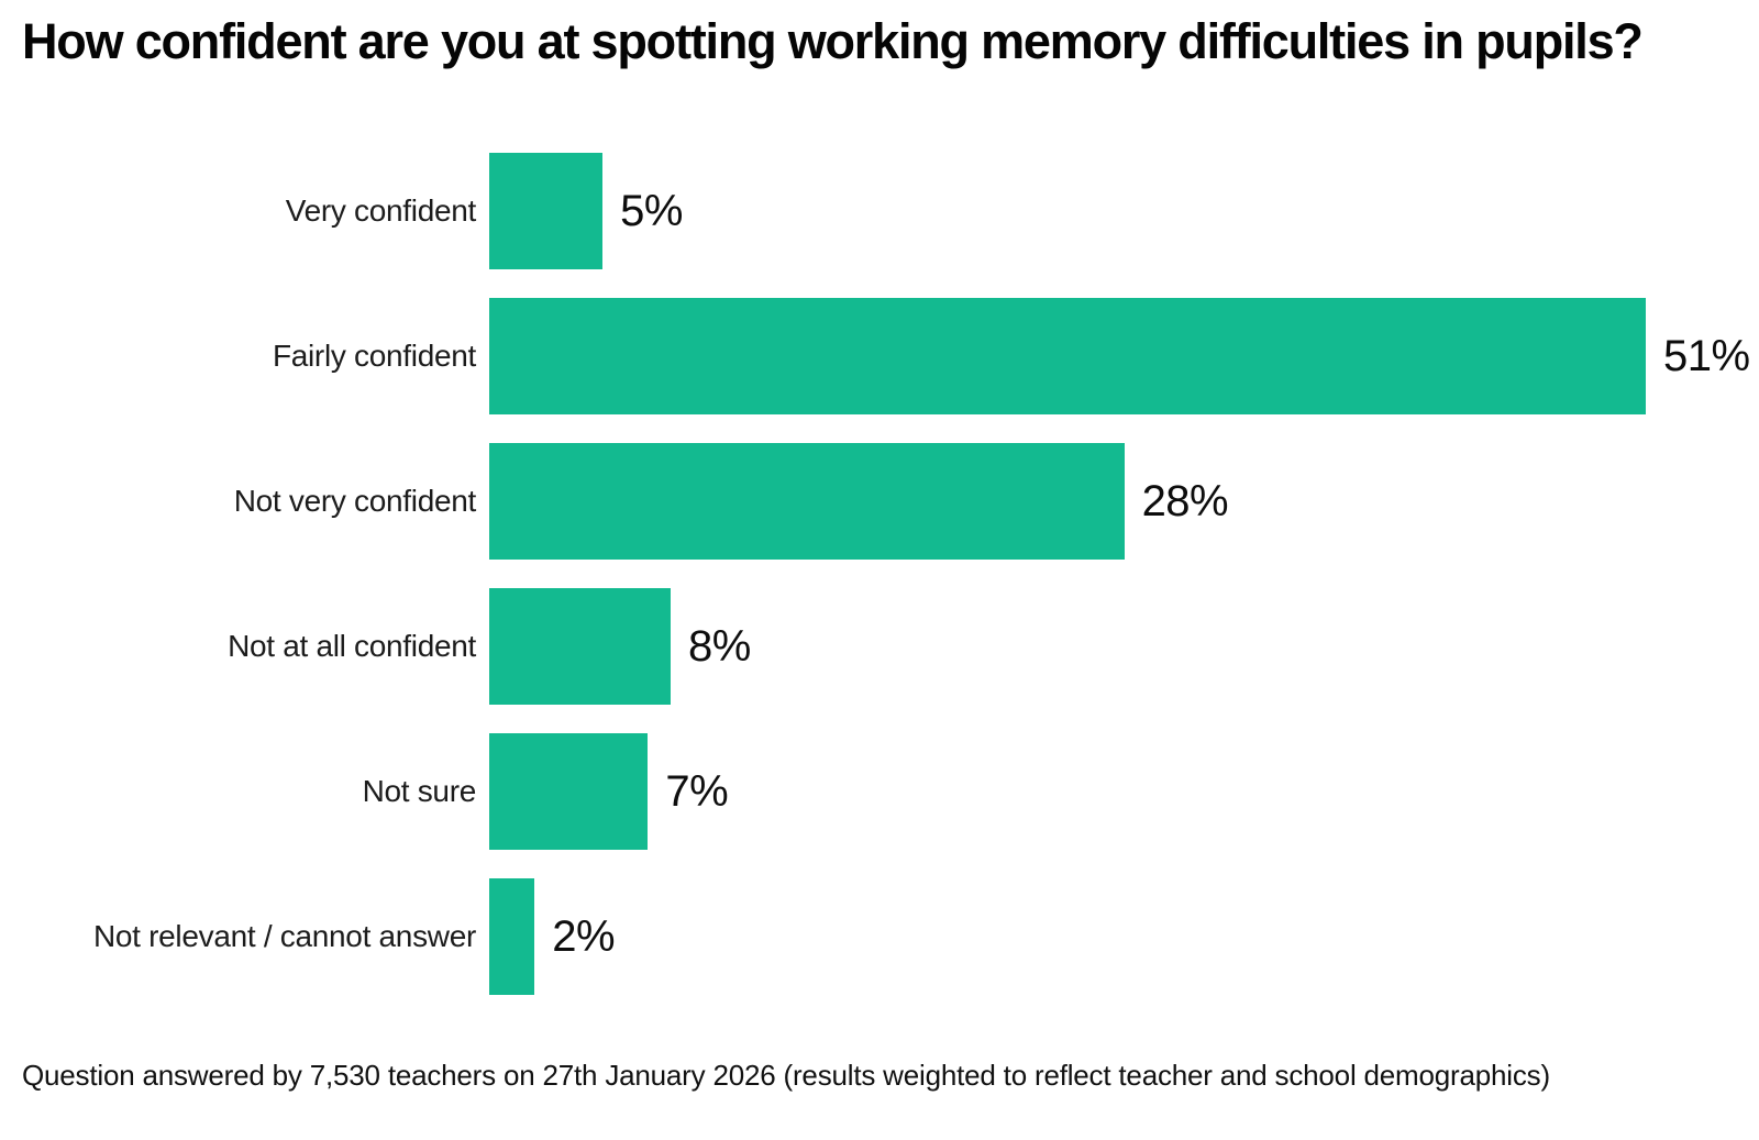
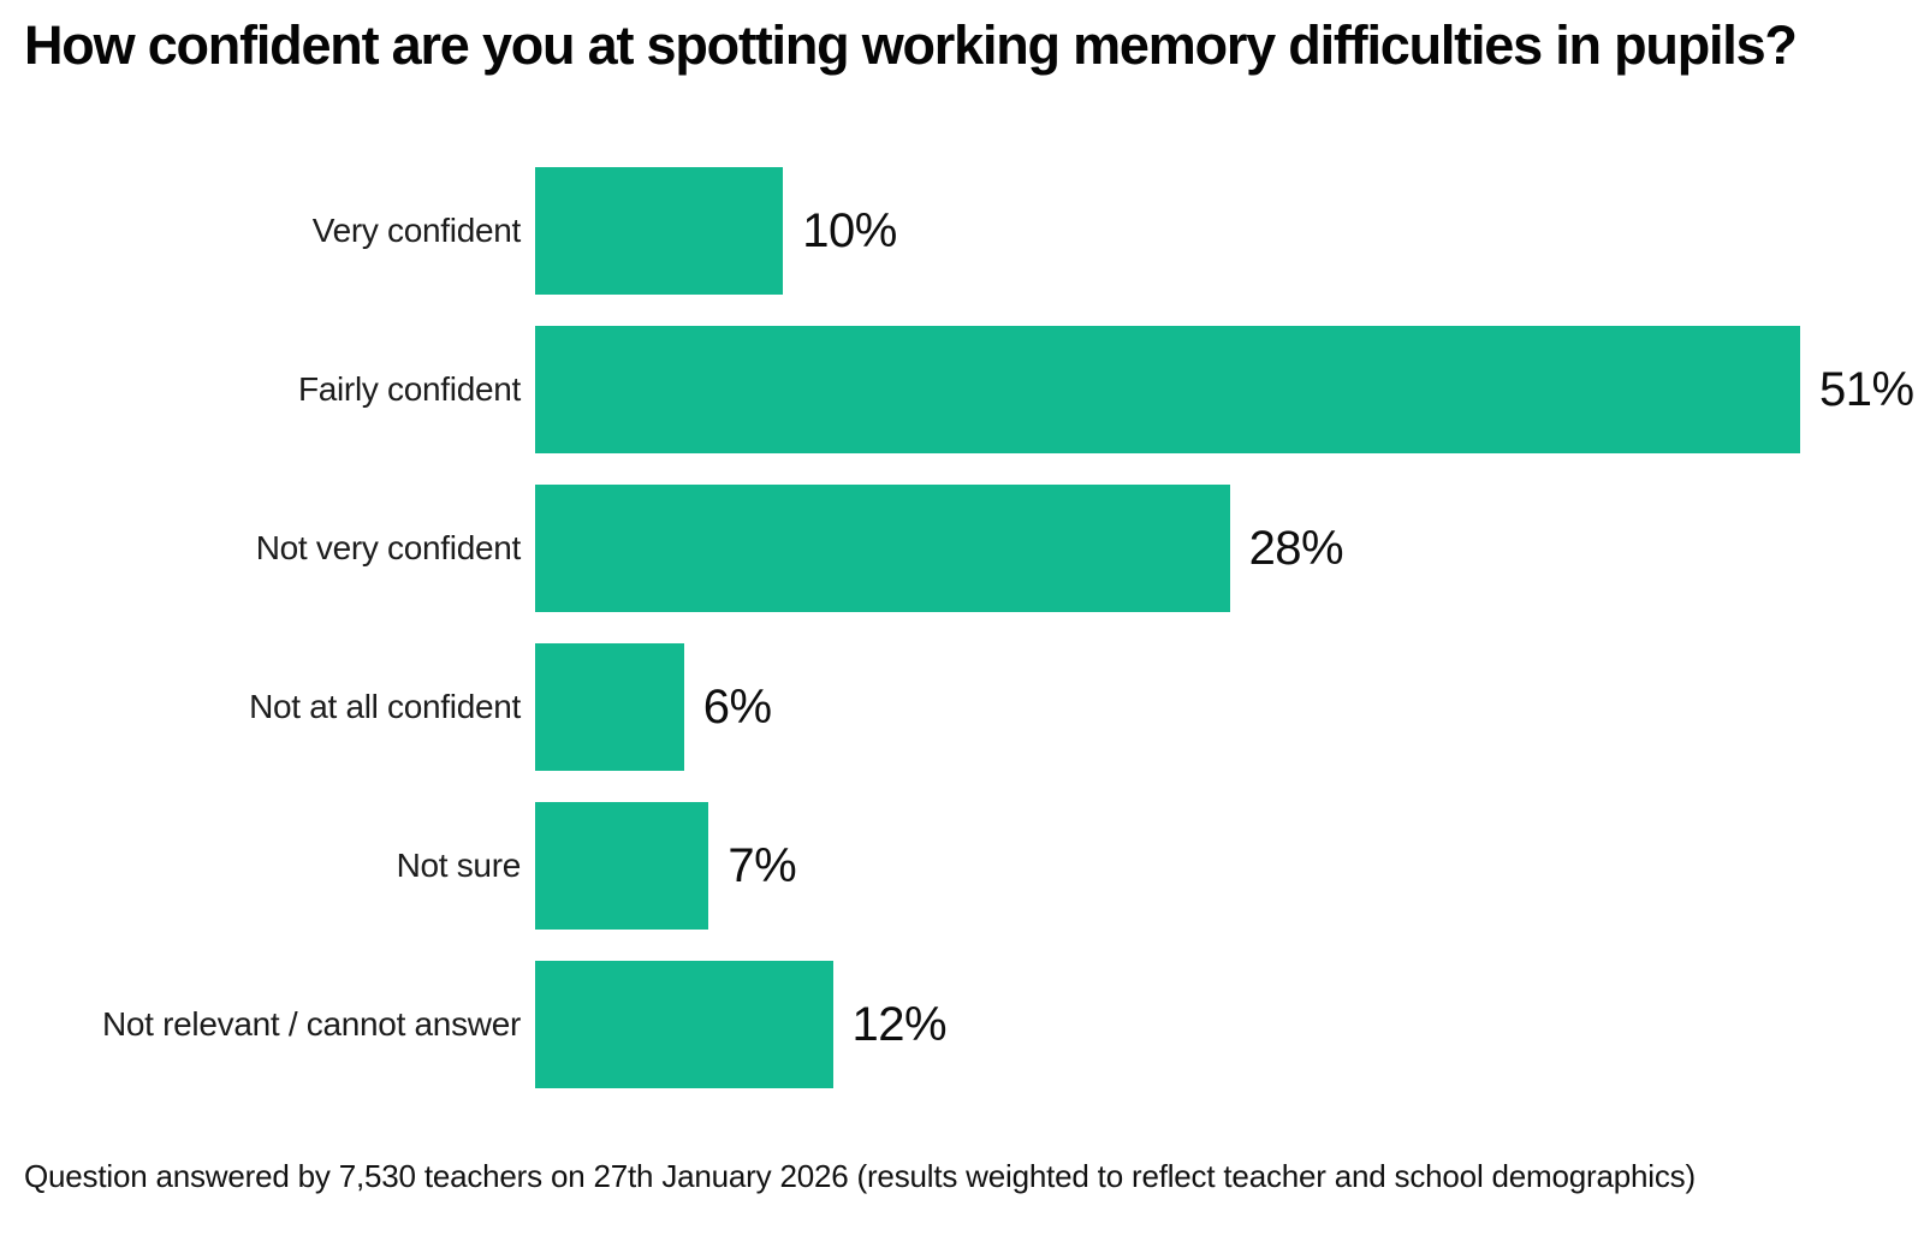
Very confident: 5% -> 10%
Not at all confident: 8% -> 6%
Not relevant / cannot answer: 2% -> 12%
